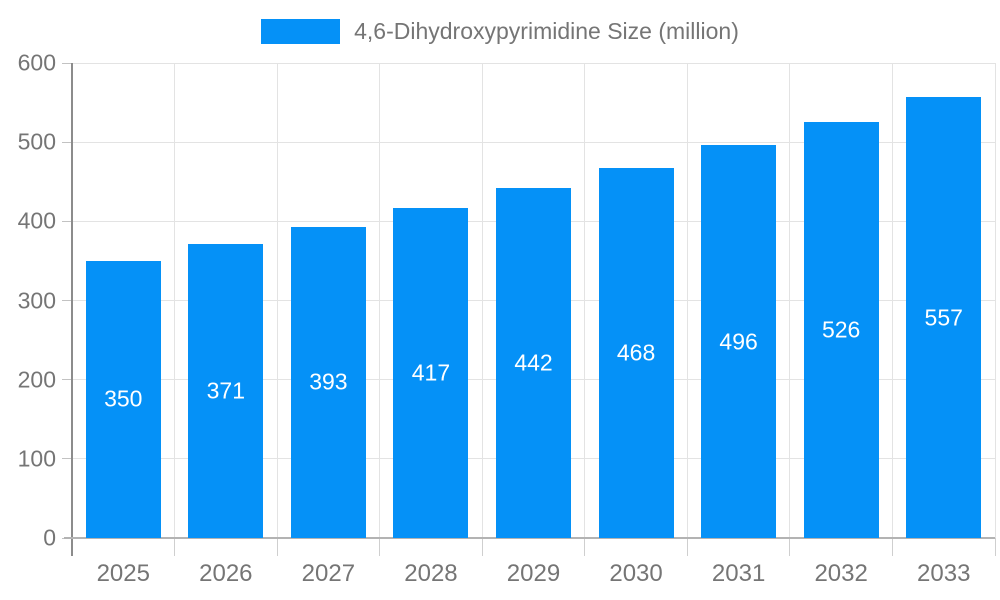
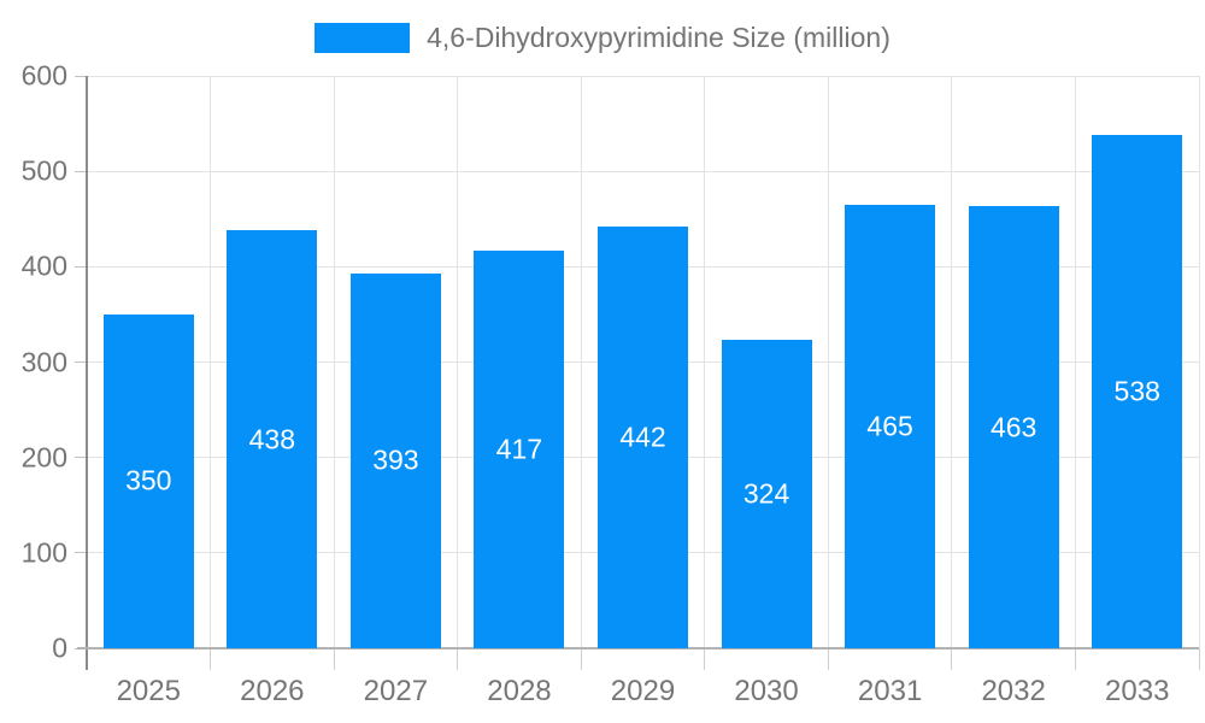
2026: 371 -> 438
2030: 468 -> 324
2031: 496 -> 465
2032: 526 -> 463
2033: 557 -> 538
